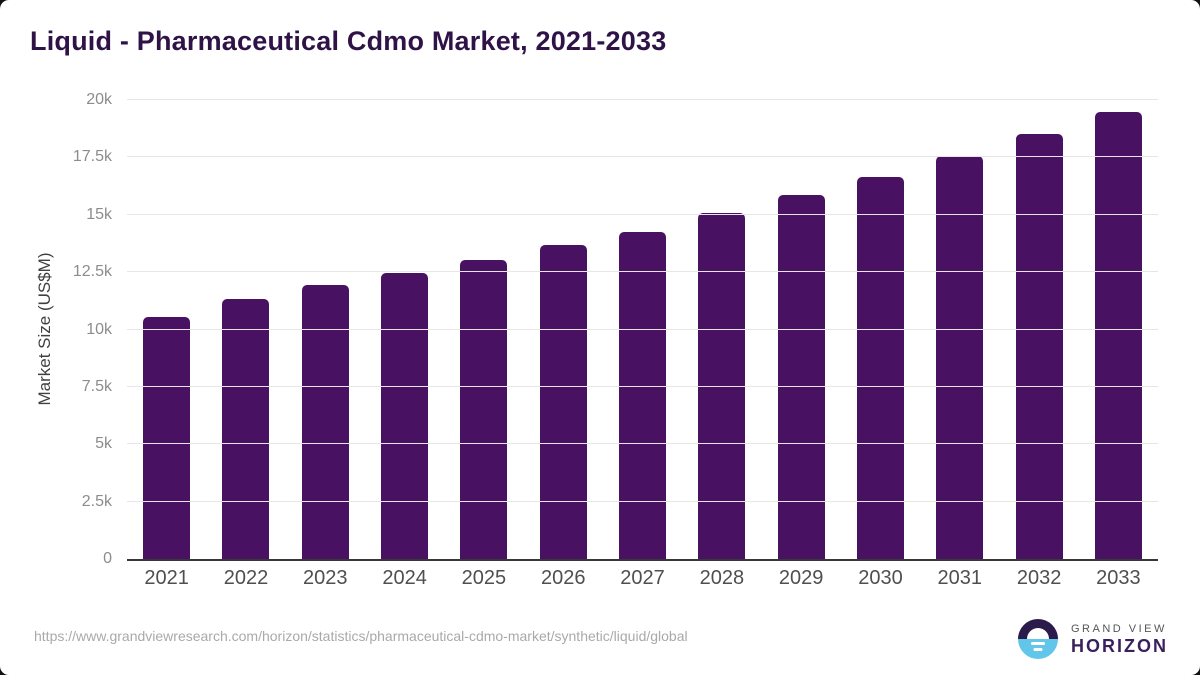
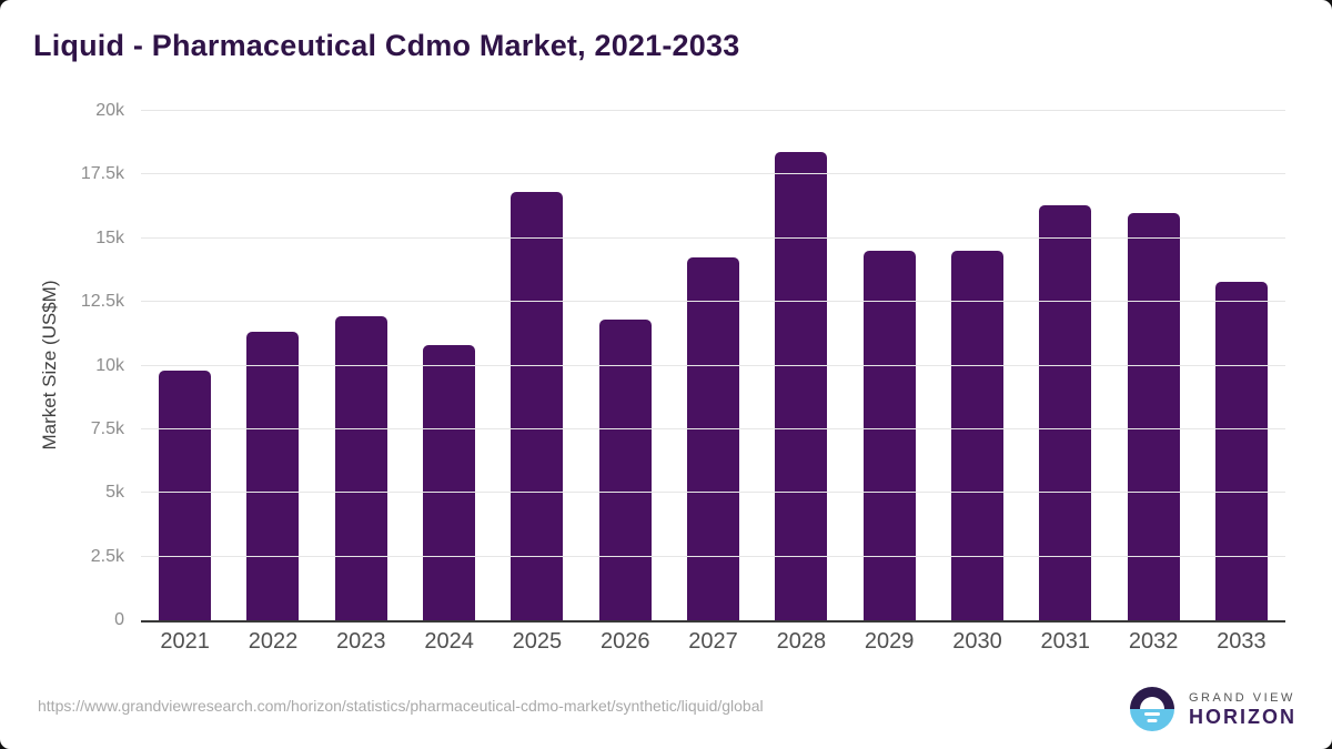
2021: 10.6k -> 9.8k
2024: 12.5k -> 10.8k
2025: 13.0k -> 16.8k
2026: 13.7k -> 11.8k
2028: 15.1k -> 18.4k
2029: 15.9k -> 14.5k
2030: 16.6k -> 14.5k
2031: 17.6k -> 16.3k
2032: 18.5k -> 16.0k
2033: 19.5k -> 13.3k
